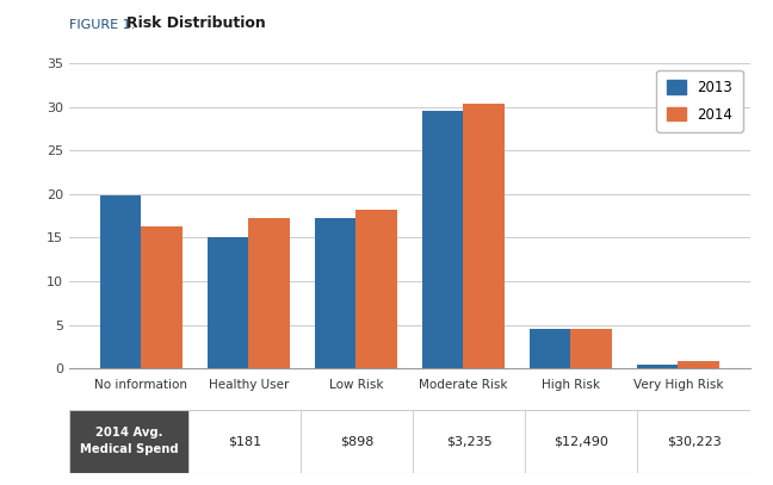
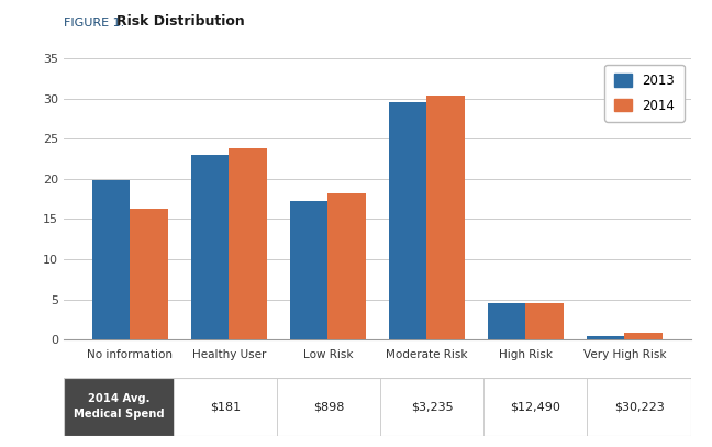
2013/Healthy User: 15.0 -> 23.0
2014/Healthy User: 17.3 -> 23.8
